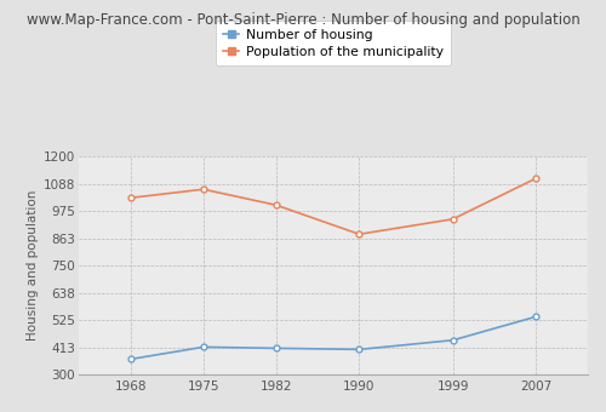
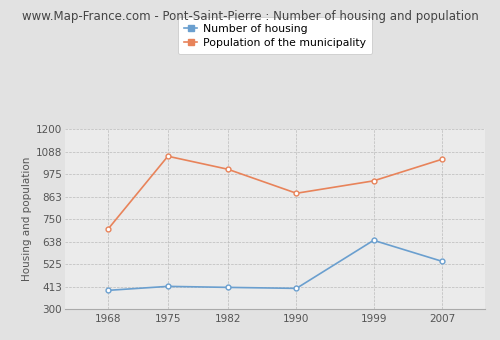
Number of housing/1968: 365 -> 395
Population of the municipality/1968: 1030 -> 700
Number of housing/1999: 443 -> 645
Population of the municipality/2007: 1110 -> 1050
